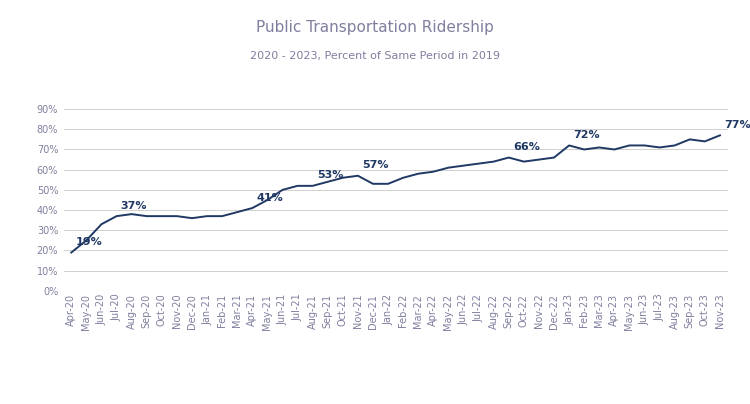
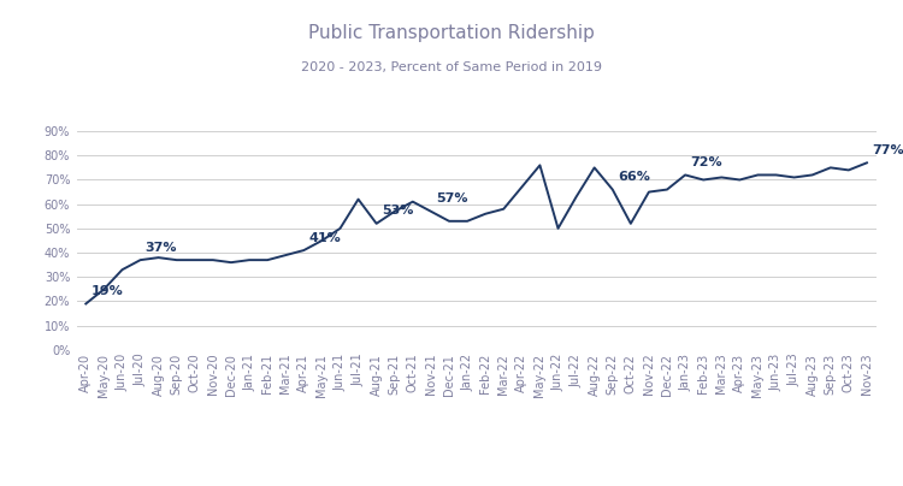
Jul-21: 52% -> 62%
Sep-21: 54% -> 57%
Oct-21: 56% -> 61%
Apr-22: 59% -> 67%
May-22: 61% -> 76%
Jun-22: 62% -> 50%
Aug-22: 64% -> 75%
Oct-22: 64% -> 52%
